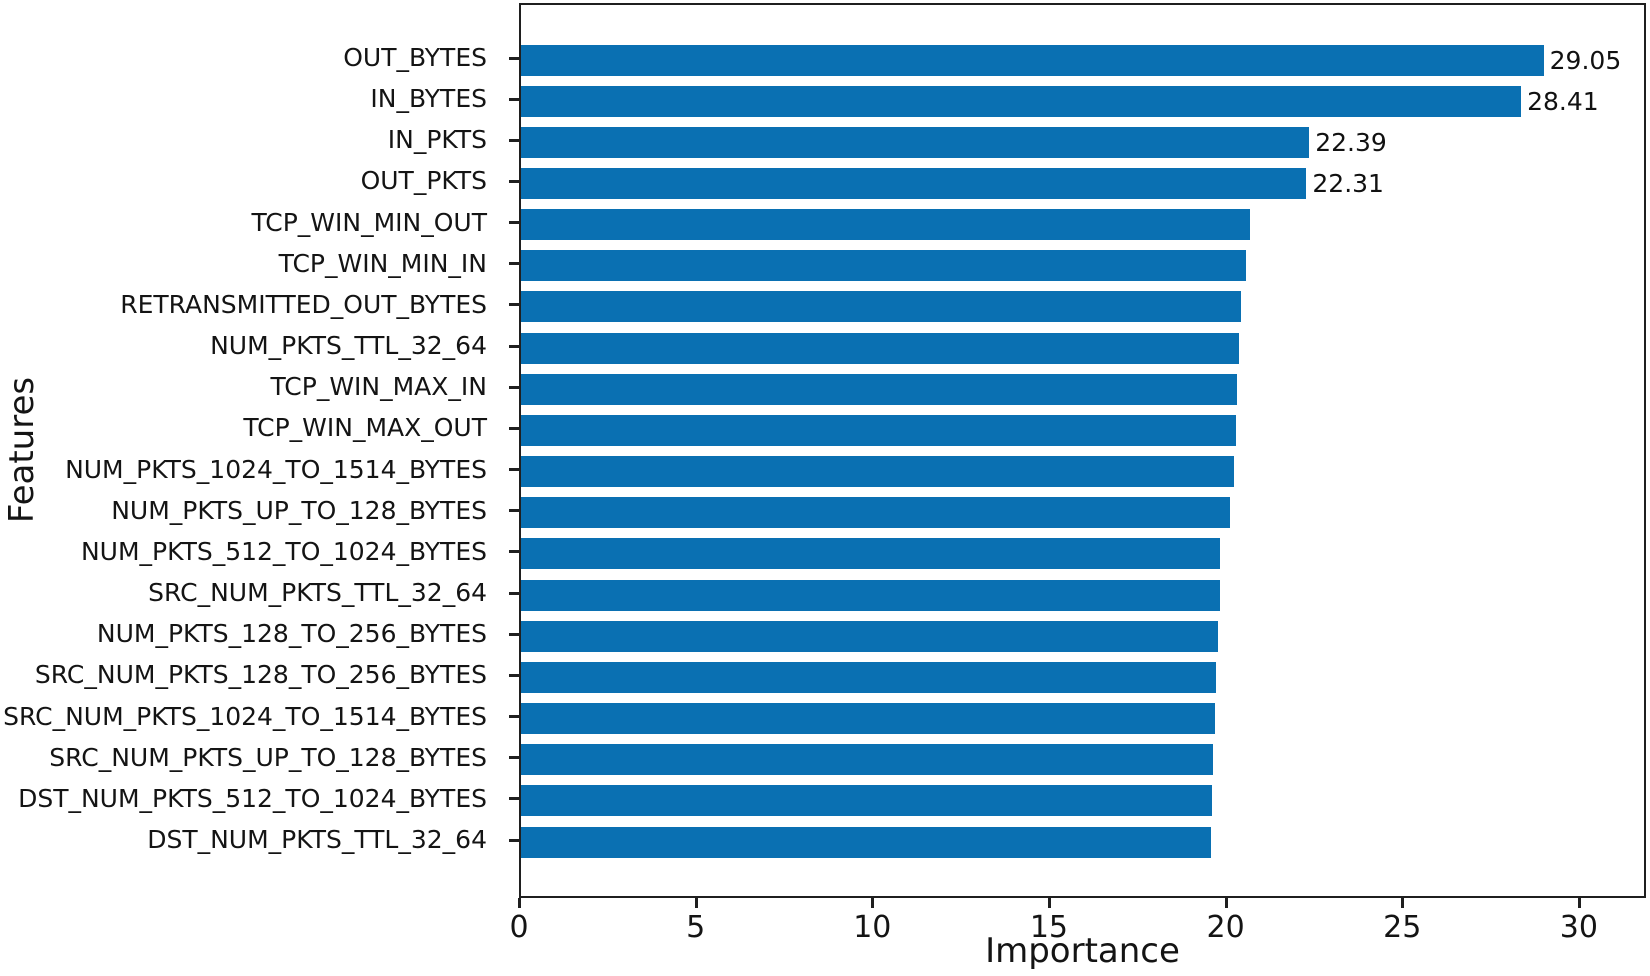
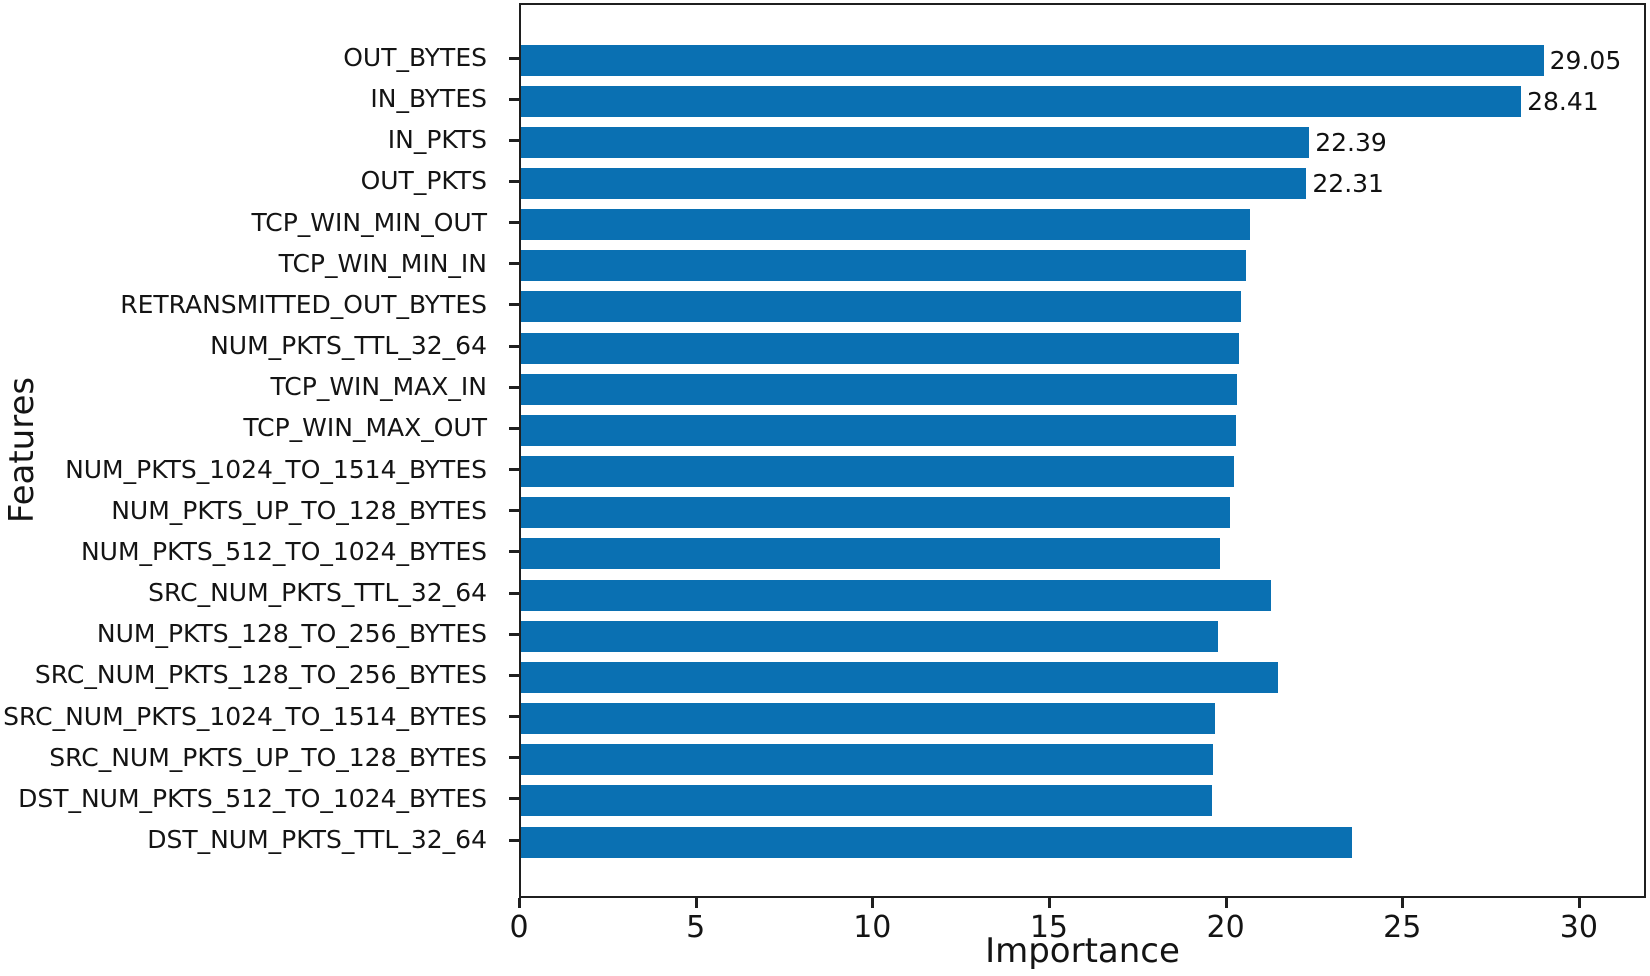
SRC_NUM_PKTS_TTL_32_64: 19.9 -> 21.3
SRC_NUM_PKTS_128_TO_256_BYTES: 19.8 -> 21.5
DST_NUM_PKTS_TTL_32_64: 19.6 -> 23.6
